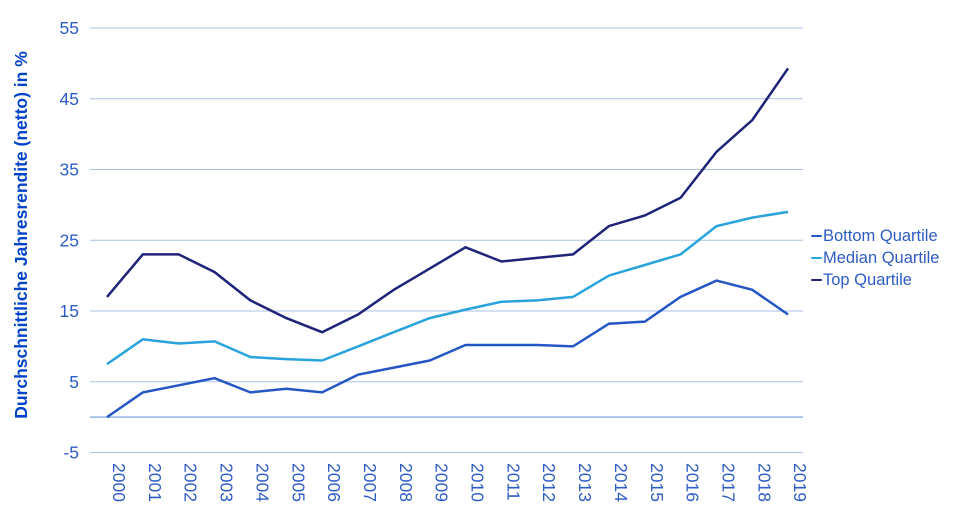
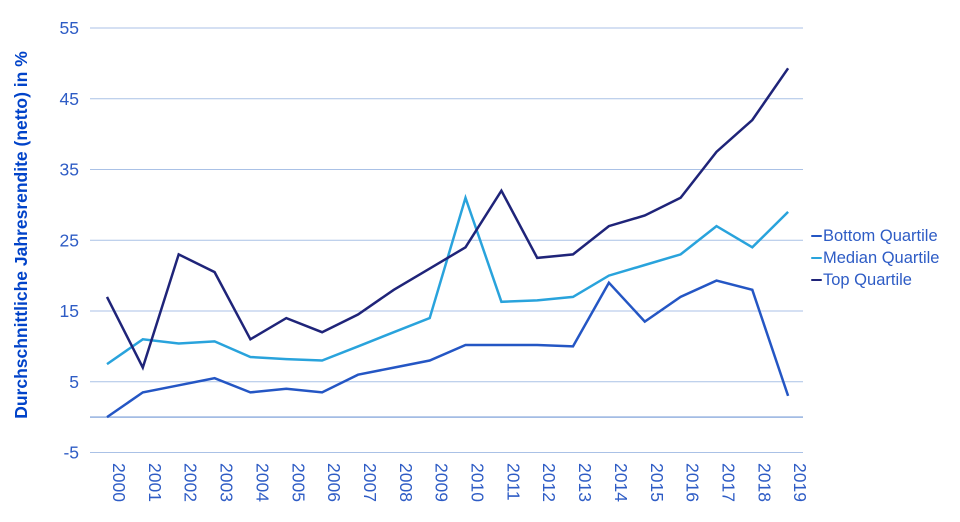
Top Quartile/2001: 23 -> 7
Top Quartile/2004: 16 -> 11
Median Quartile/2010: 15 -> 31
Top Quartile/2011: 22 -> 32
Bottom Quartile/2014: 13 -> 19
Median Quartile/2018: 28 -> 24
Bottom Quartile/2019: 14 -> 3
